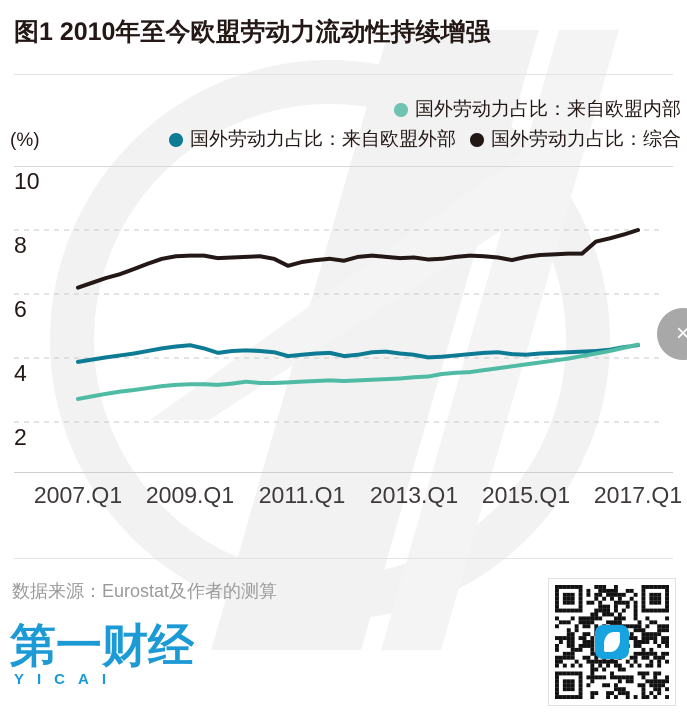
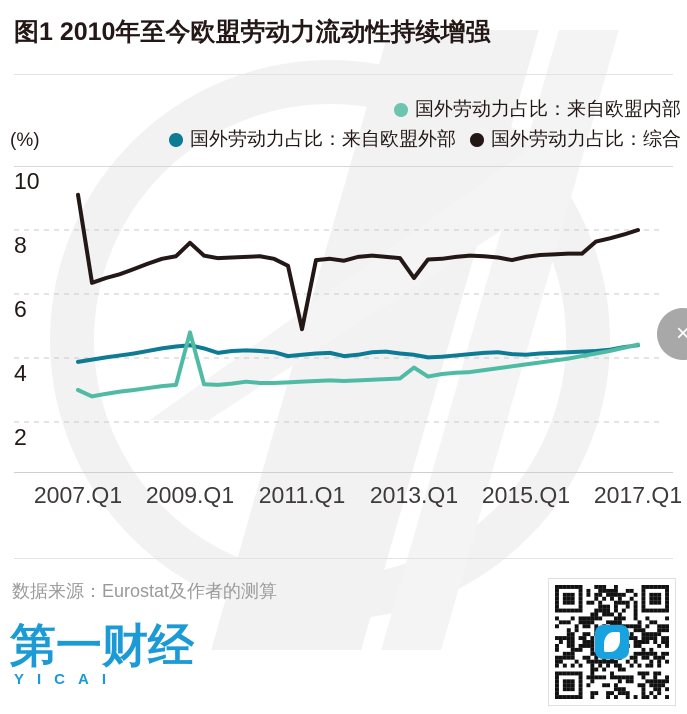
国外劳动力占比：综合/2007.Q1: 6.2 -> 9.1
国外劳动力占比：来自欧盟内部/2007.Q1: 2.7 -> 3.0
国外劳动力占比：综合/2009.Q1: 7.2 -> 7.6
国外劳动力占比：来自欧盟内部/2009.Q1: 3.2 -> 4.8
国外劳动力占比：综合/2011.Q1: 7.0 -> 4.9
国外劳动力占比：综合/2013.Q1: 7.1 -> 6.5
国外劳动力占比：来自欧盟内部/2013.Q1: 3.4 -> 3.7
